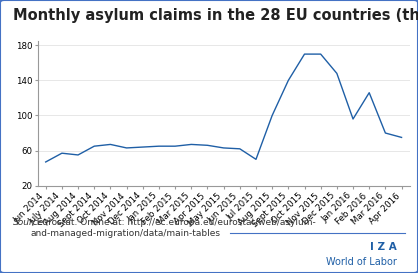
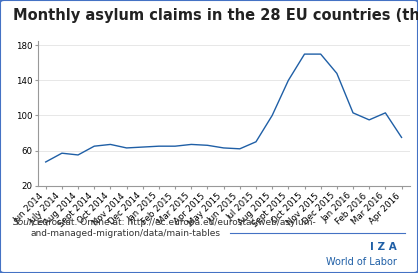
Jul 2015: 50 -> 70
Jan 2016: 96 -> 103
Feb 2016: 126 -> 95
Mar 2016: 80 -> 103
